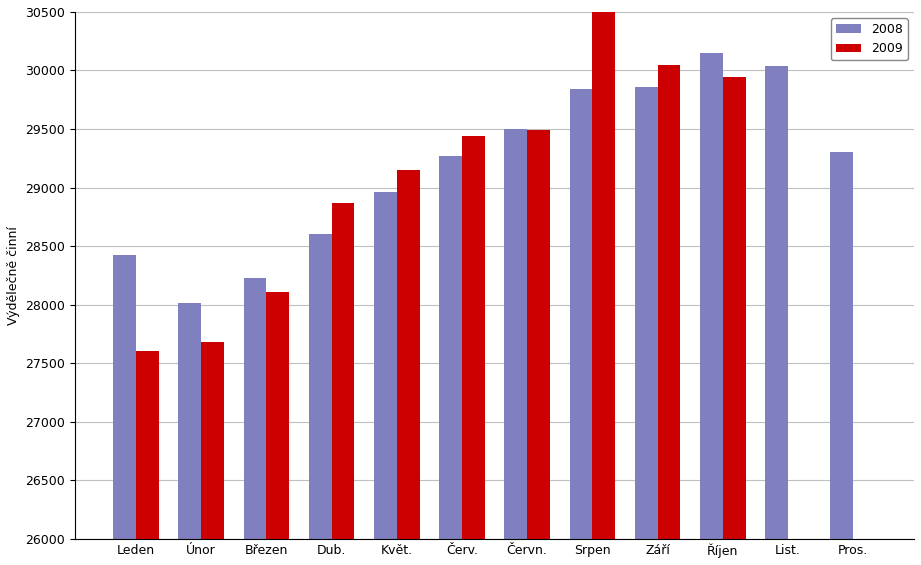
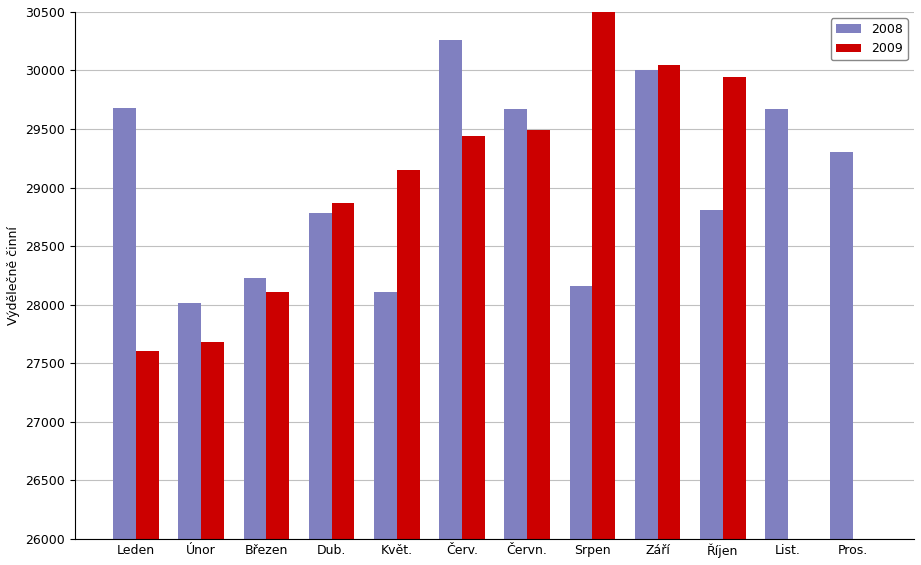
2008/Leden: 28420 -> 29680
2008/Dub.: 28600 -> 28780
2008/Květ.: 28960 -> 28110
2008/Červ.: 29270 -> 30260
2008/Červn.: 29500 -> 29670
2008/Srpen: 29840 -> 28160
2008/Září: 29860 -> 30000
2008/Říjen: 30150 -> 28810
2008/List.: 30040 -> 29670
